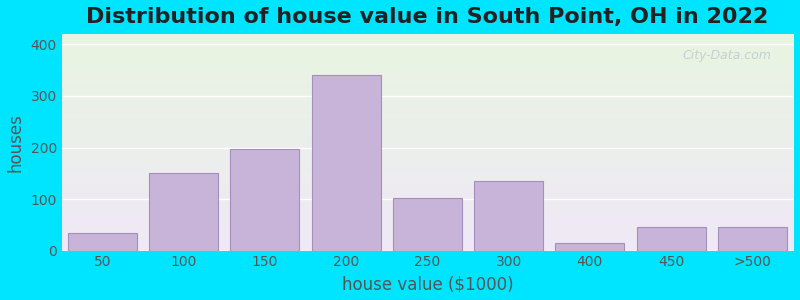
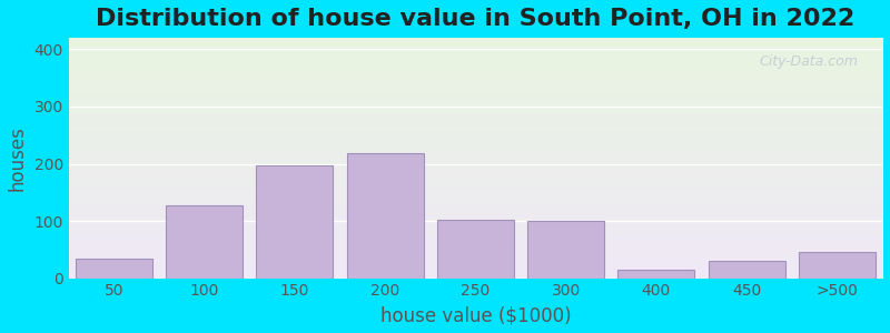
100: 150 -> 128
200: 340 -> 218
300: 135 -> 100
450: 45 -> 30
